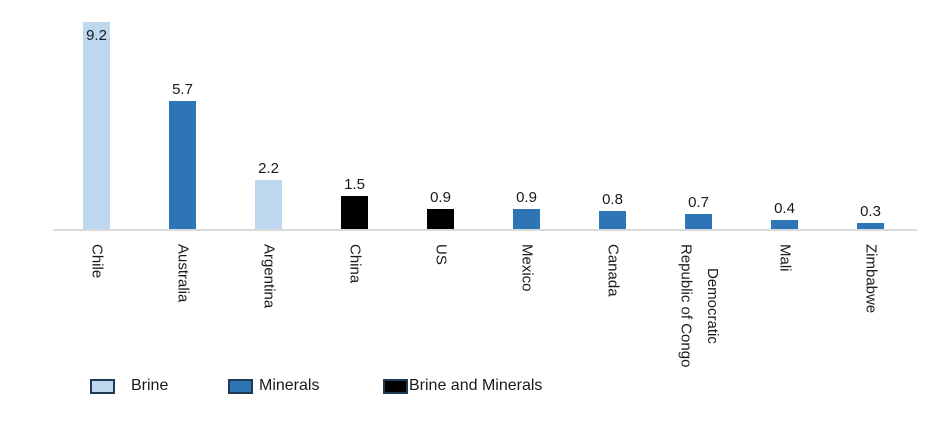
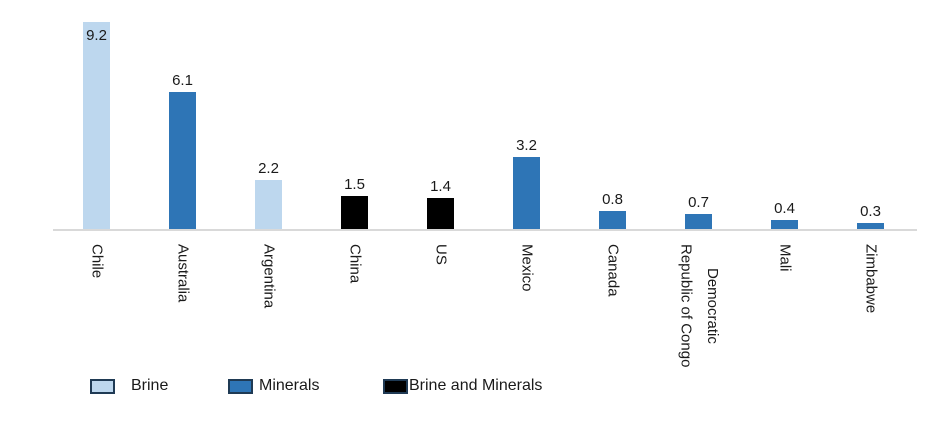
Australia: 5.7 -> 6.1
US: 0.9 -> 1.4
Mexico: 0.9 -> 3.2
